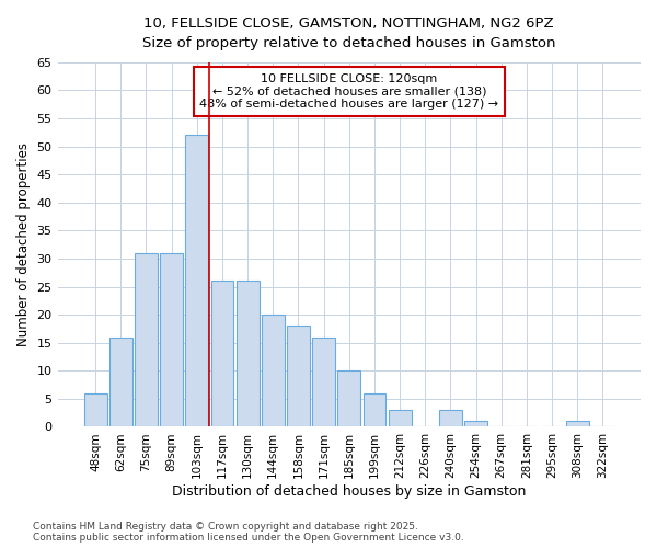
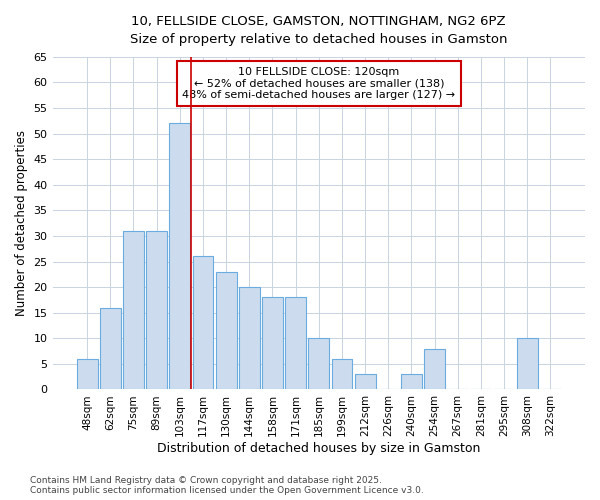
130sqm: 26 -> 23
171sqm: 16 -> 18
254sqm: 1 -> 8
308sqm: 1 -> 10
